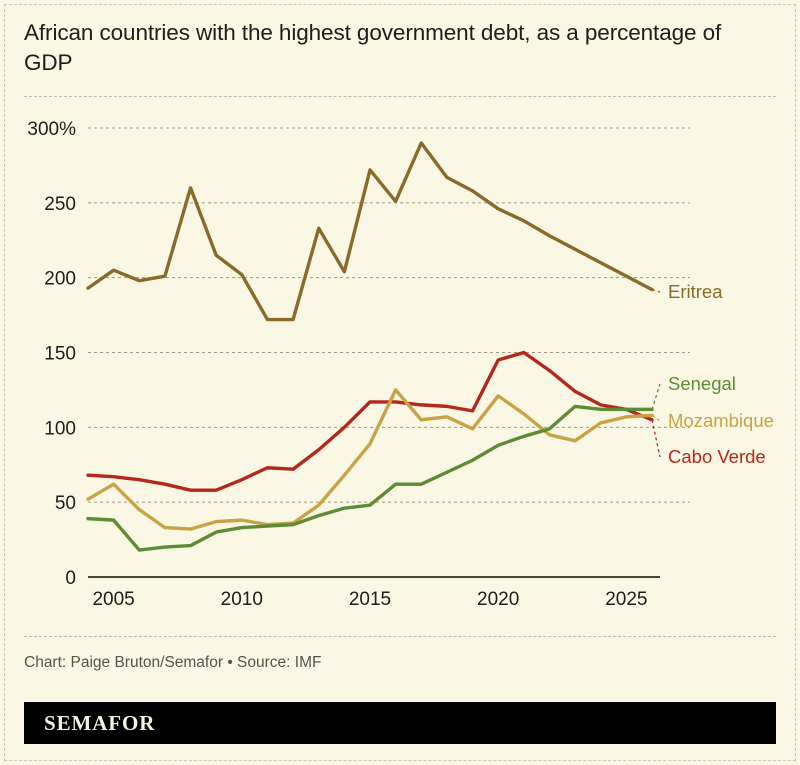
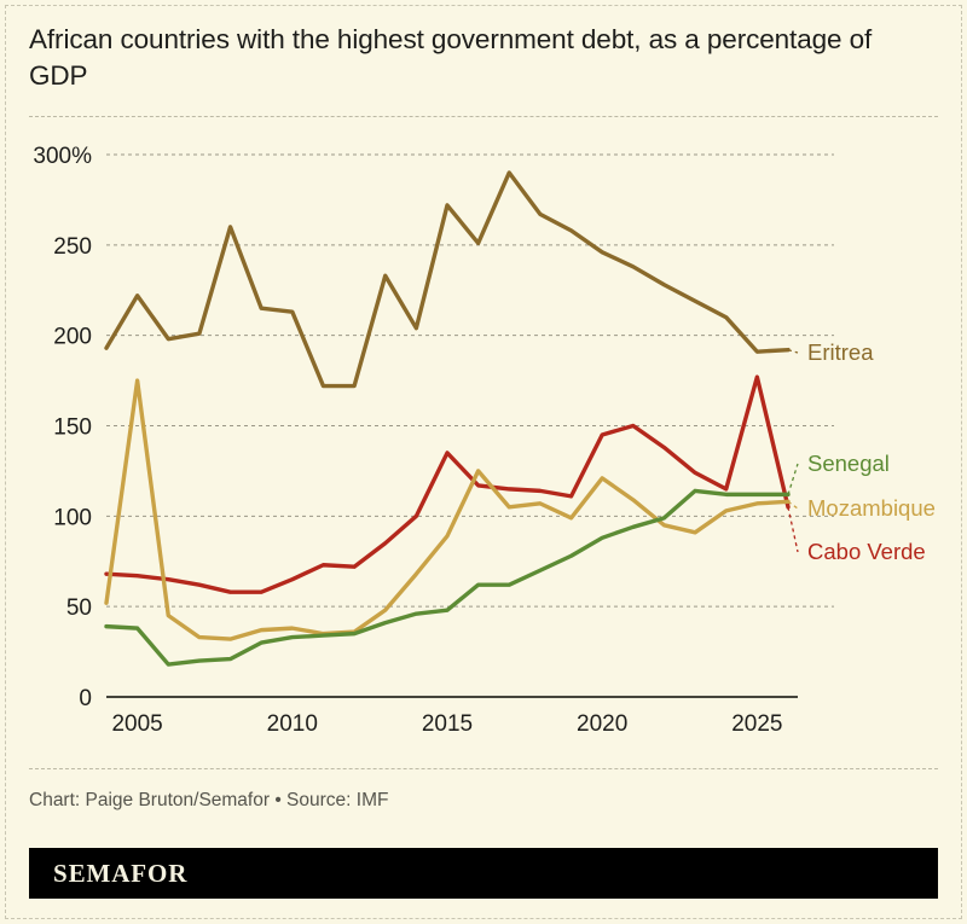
Eritrea/2005: 205% -> 222%
Mozambique/2005: 62% -> 175%
Eritrea/2010: 202% -> 213%
Cabo Verde/2015: 117% -> 135%
Eritrea/2025: 201% -> 191%
Cabo Verde/2025: 112% -> 177%
